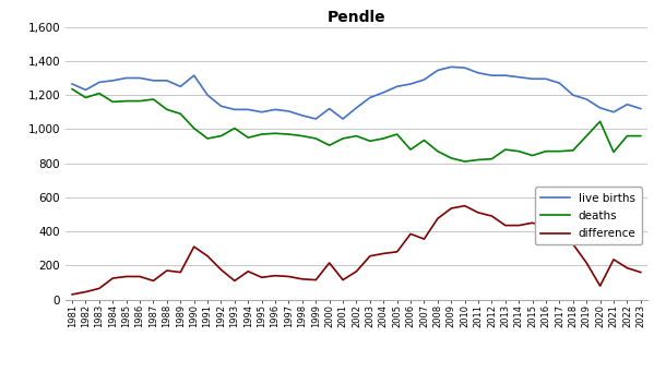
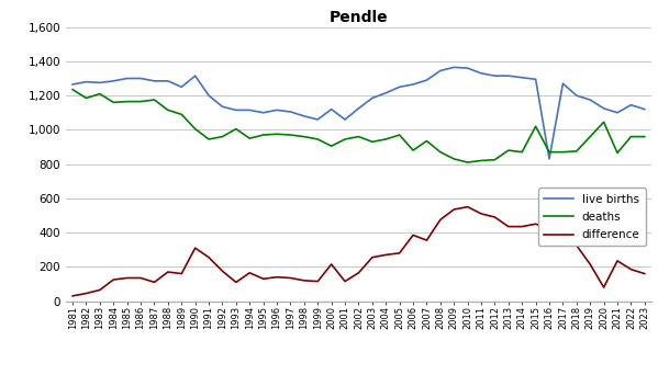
live births/1982: 1,230 -> 1,280
deaths/2015: 840 -> 1,020
live births/2016: 1,300 -> 830
